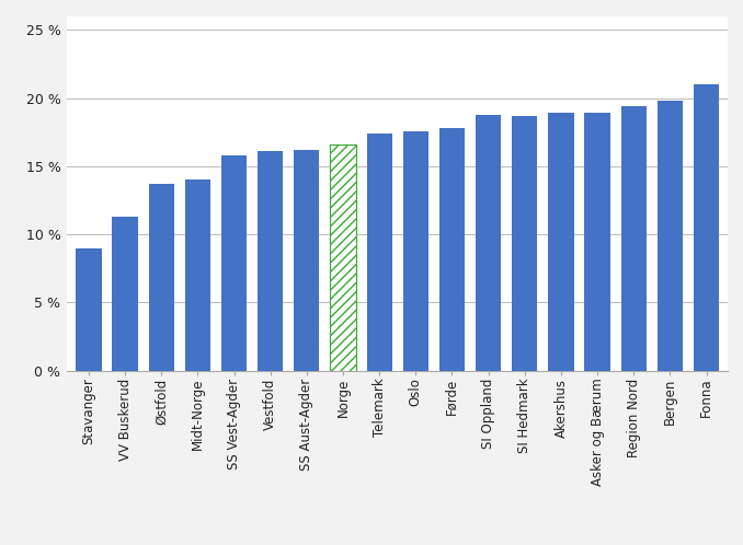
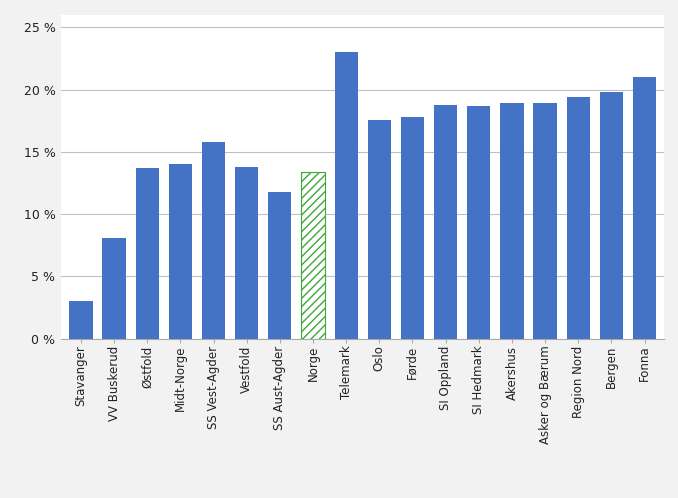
Stavanger: 9.0 % -> 3.0 %
VV Buskerud: 11.3 % -> 8.1 %
Vestfold: 16.1 % -> 13.8 %
SS Aust-Agder: 16.2 % -> 11.8 %
Norge: 16.6 % -> 13.4 %
Telemark: 17.4 % -> 23.0 %
